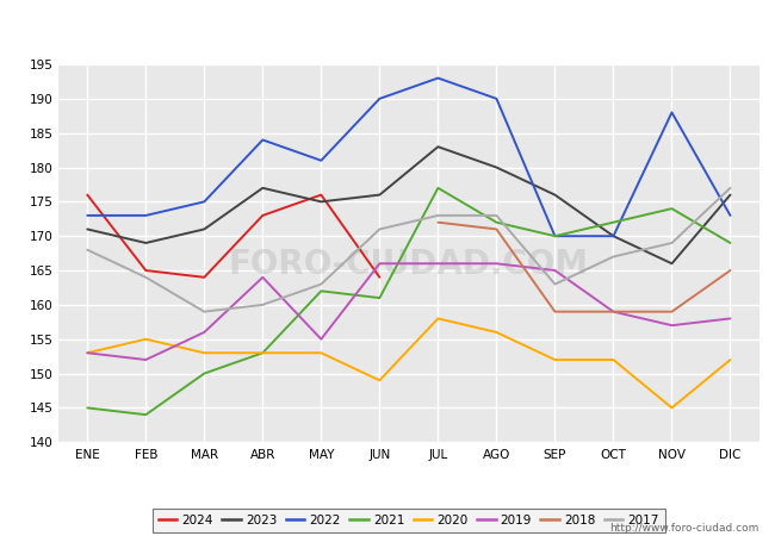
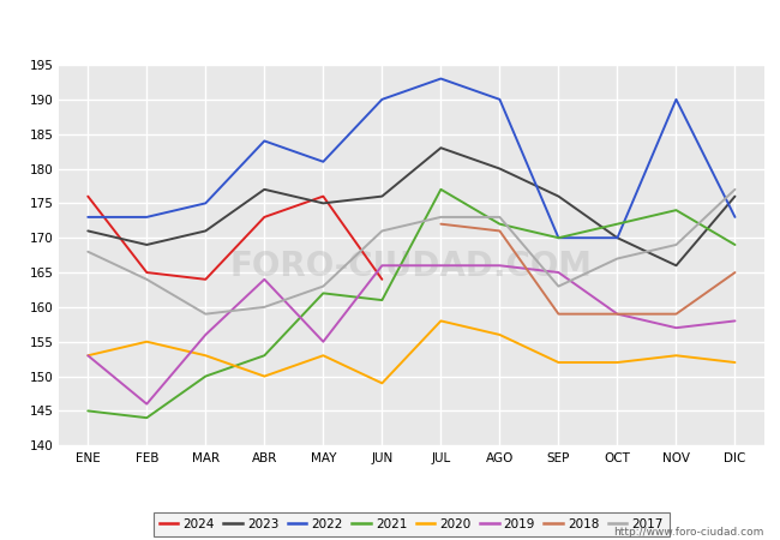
2019/FEB: 152 -> 146
2020/ABR: 153 -> 150
2022/NOV: 188 -> 190
2020/NOV: 145 -> 153
